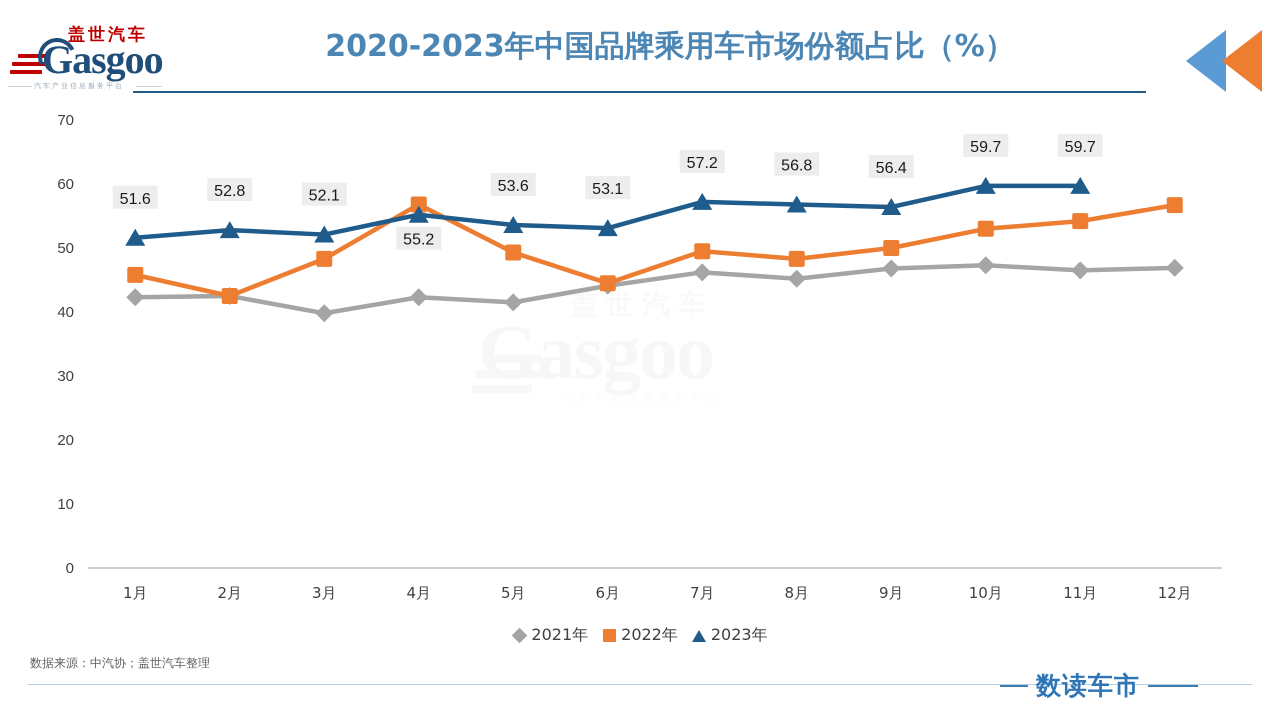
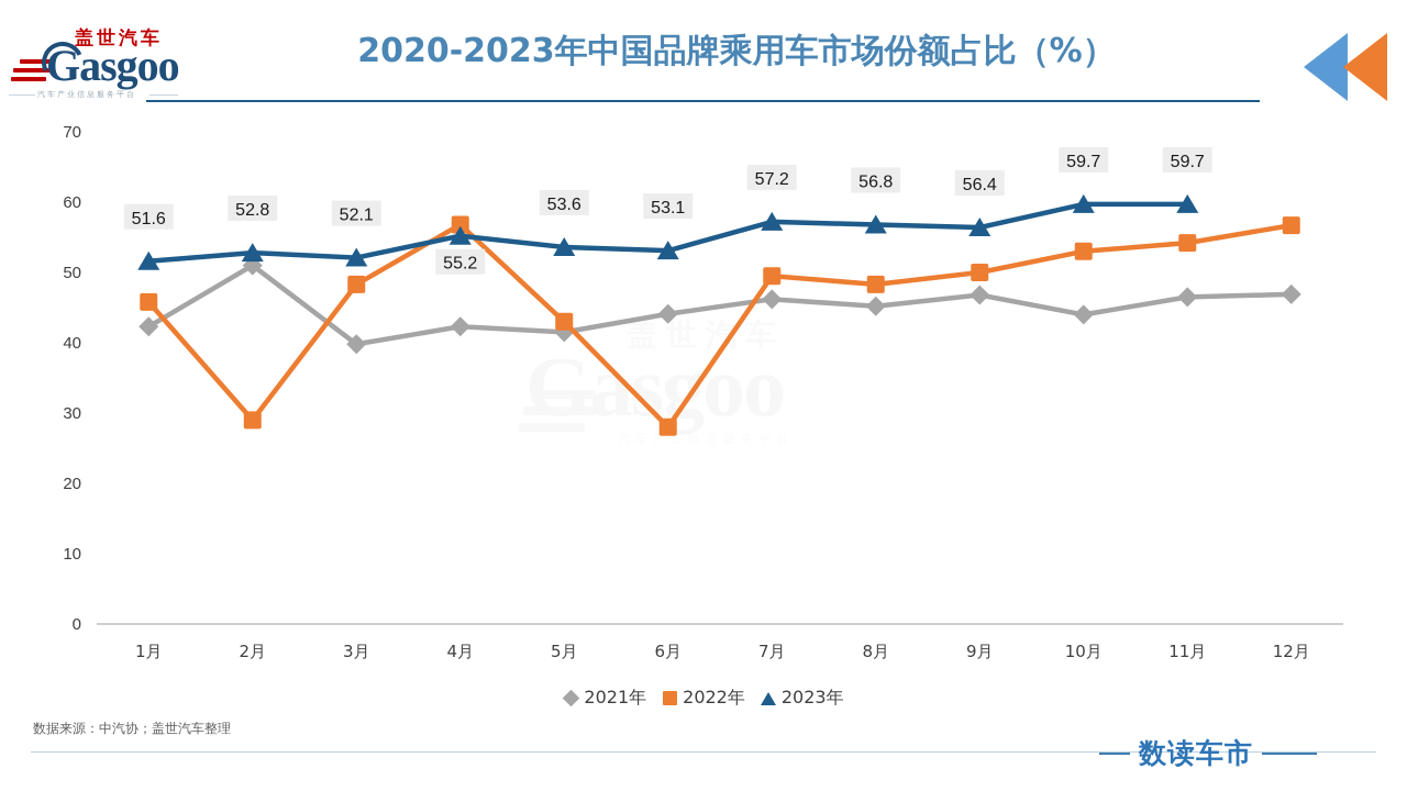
2021年/2月: 42 -> 51
2022年/2月: 42 -> 29
2022年/5月: 49 -> 43
2022年/6月: 44 -> 28
2021年/10月: 47 -> 44
